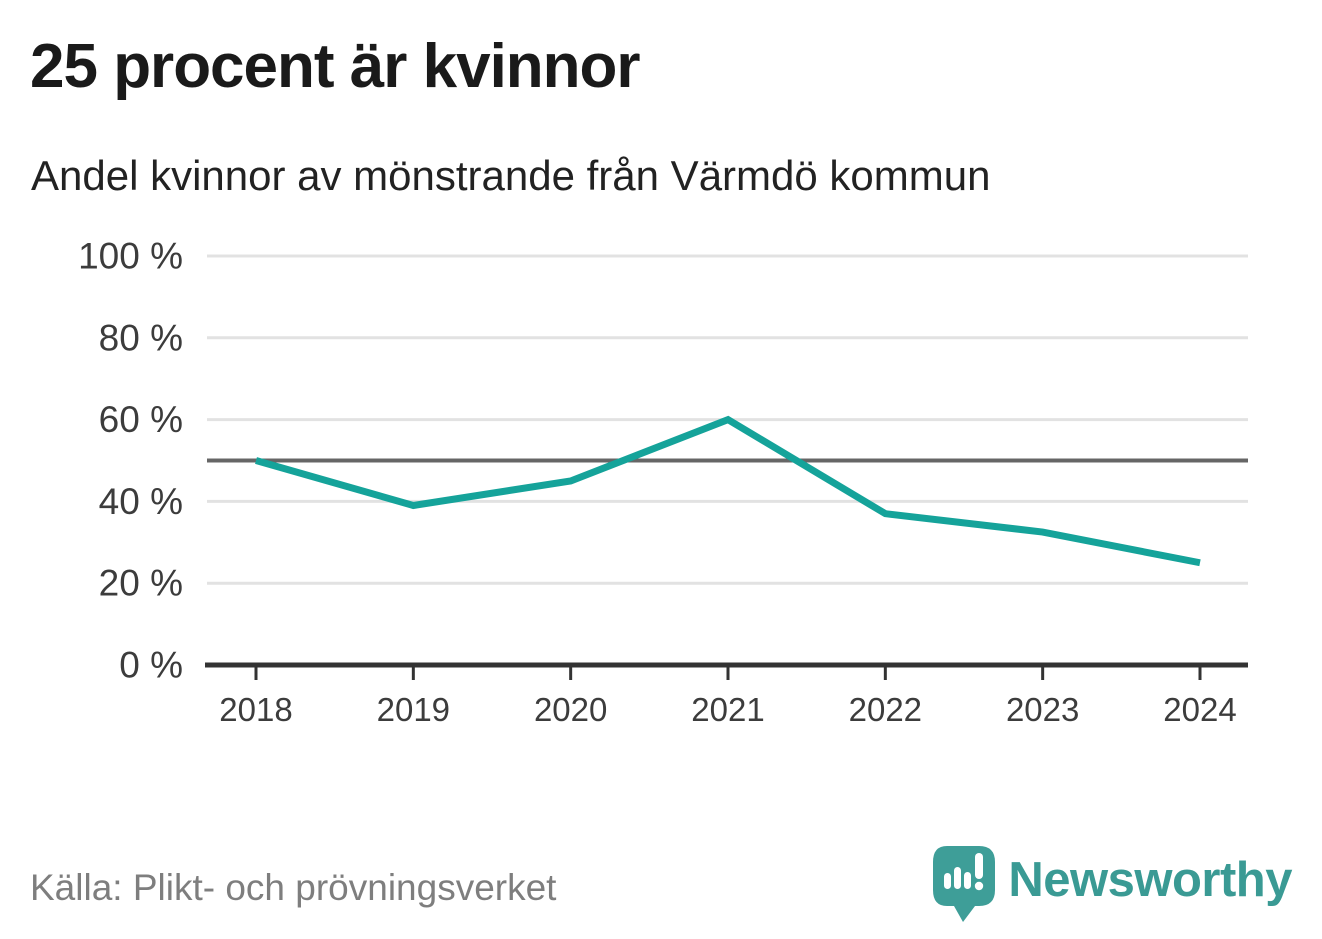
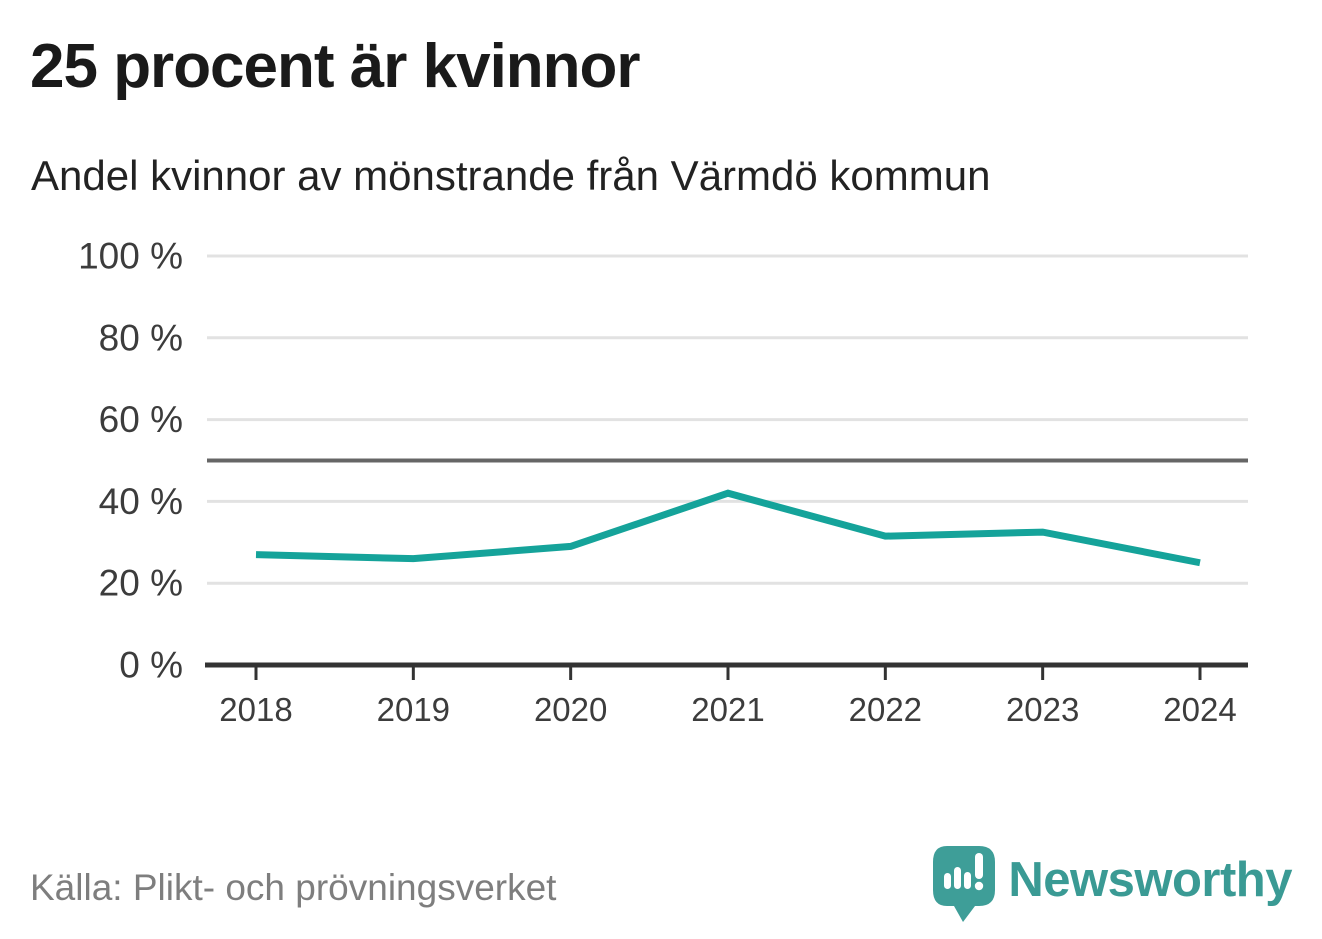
2018: 50% -> 27%
2019: 39% -> 26%
2020: 45% -> 29%
2021: 60% -> 42%
2022: 37% -> 32%
